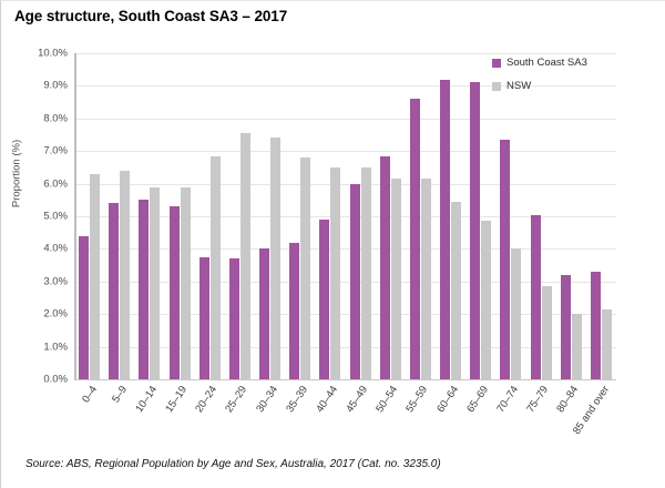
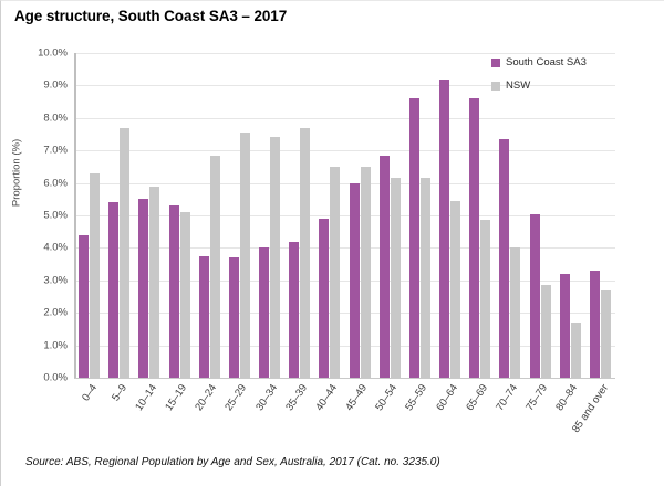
NSW/5–9: 6.4% -> 7.7%
NSW/15–19: 5.9% -> 5.1%
NSW/35–39: 6.8% -> 7.7%
South Coast SA3/65–69: 9.1% -> 8.6%
NSW/80–84: 2.0% -> 1.7%
NSW/85 and over: 2.1% -> 2.7%
